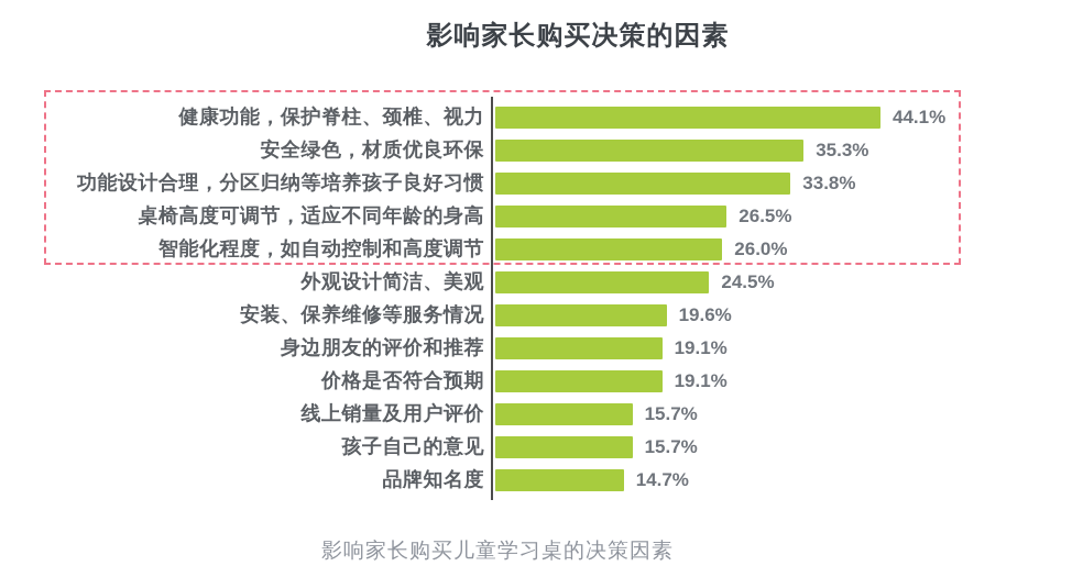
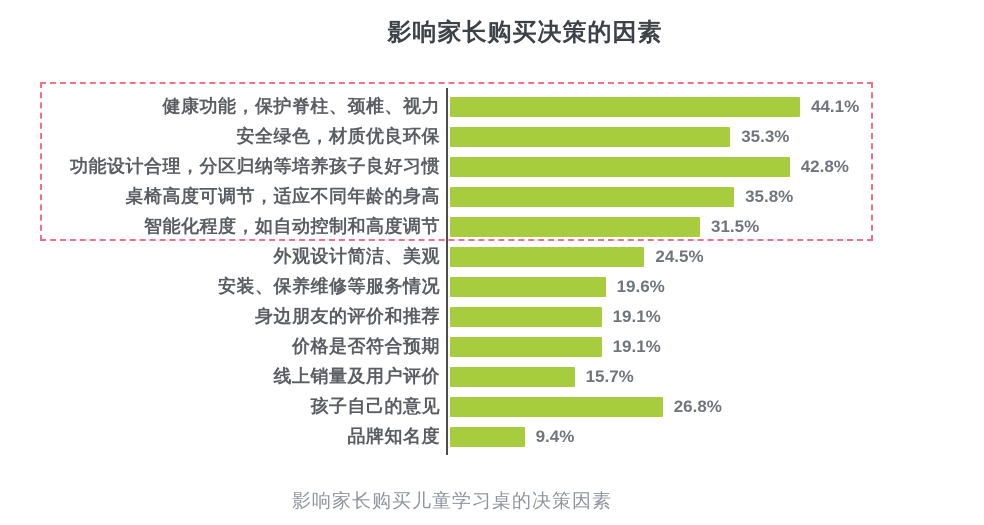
功能设计合理，分区归纳等培养孩子良好习惯: 33.8% -> 42.8%
桌椅高度可调节，适应不同年龄的身高: 26.5% -> 35.8%
智能化程度，如自动控制和高度调节: 26.0% -> 31.5%
孩子自己的意见: 15.7% -> 26.8%
品牌知名度: 14.7% -> 9.4%
